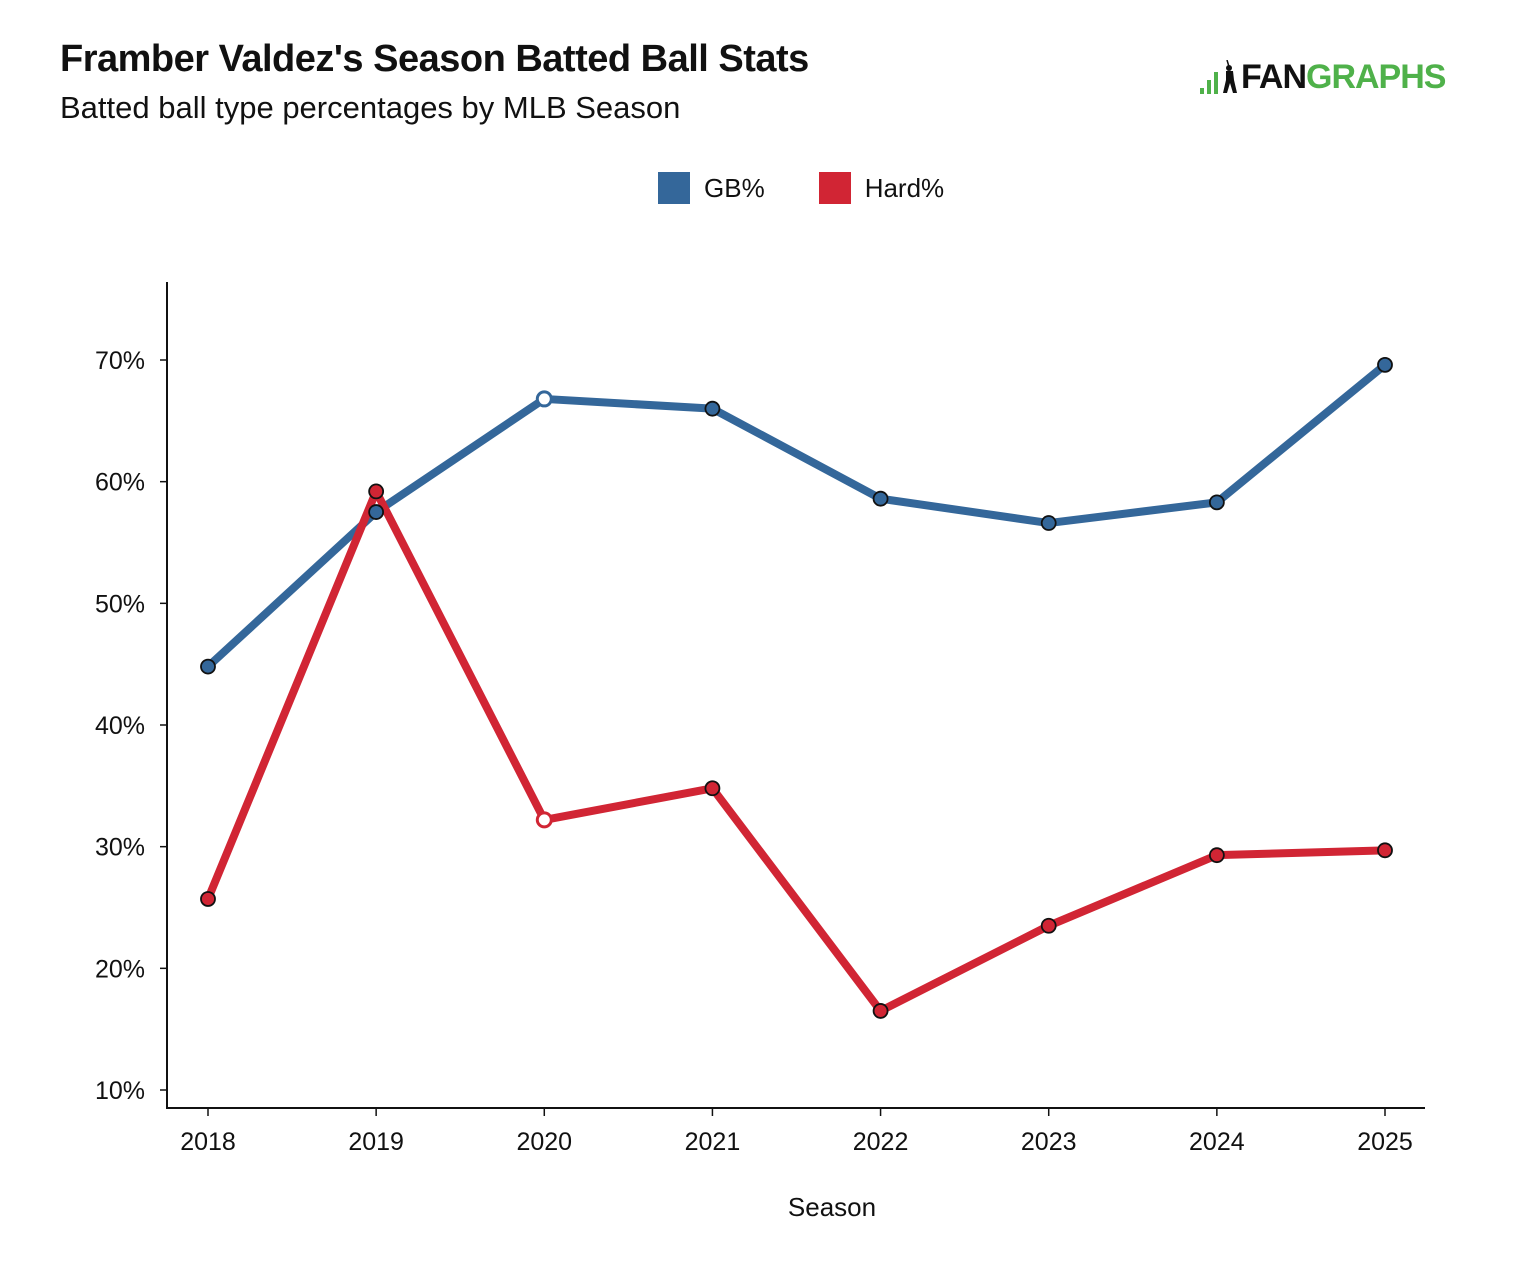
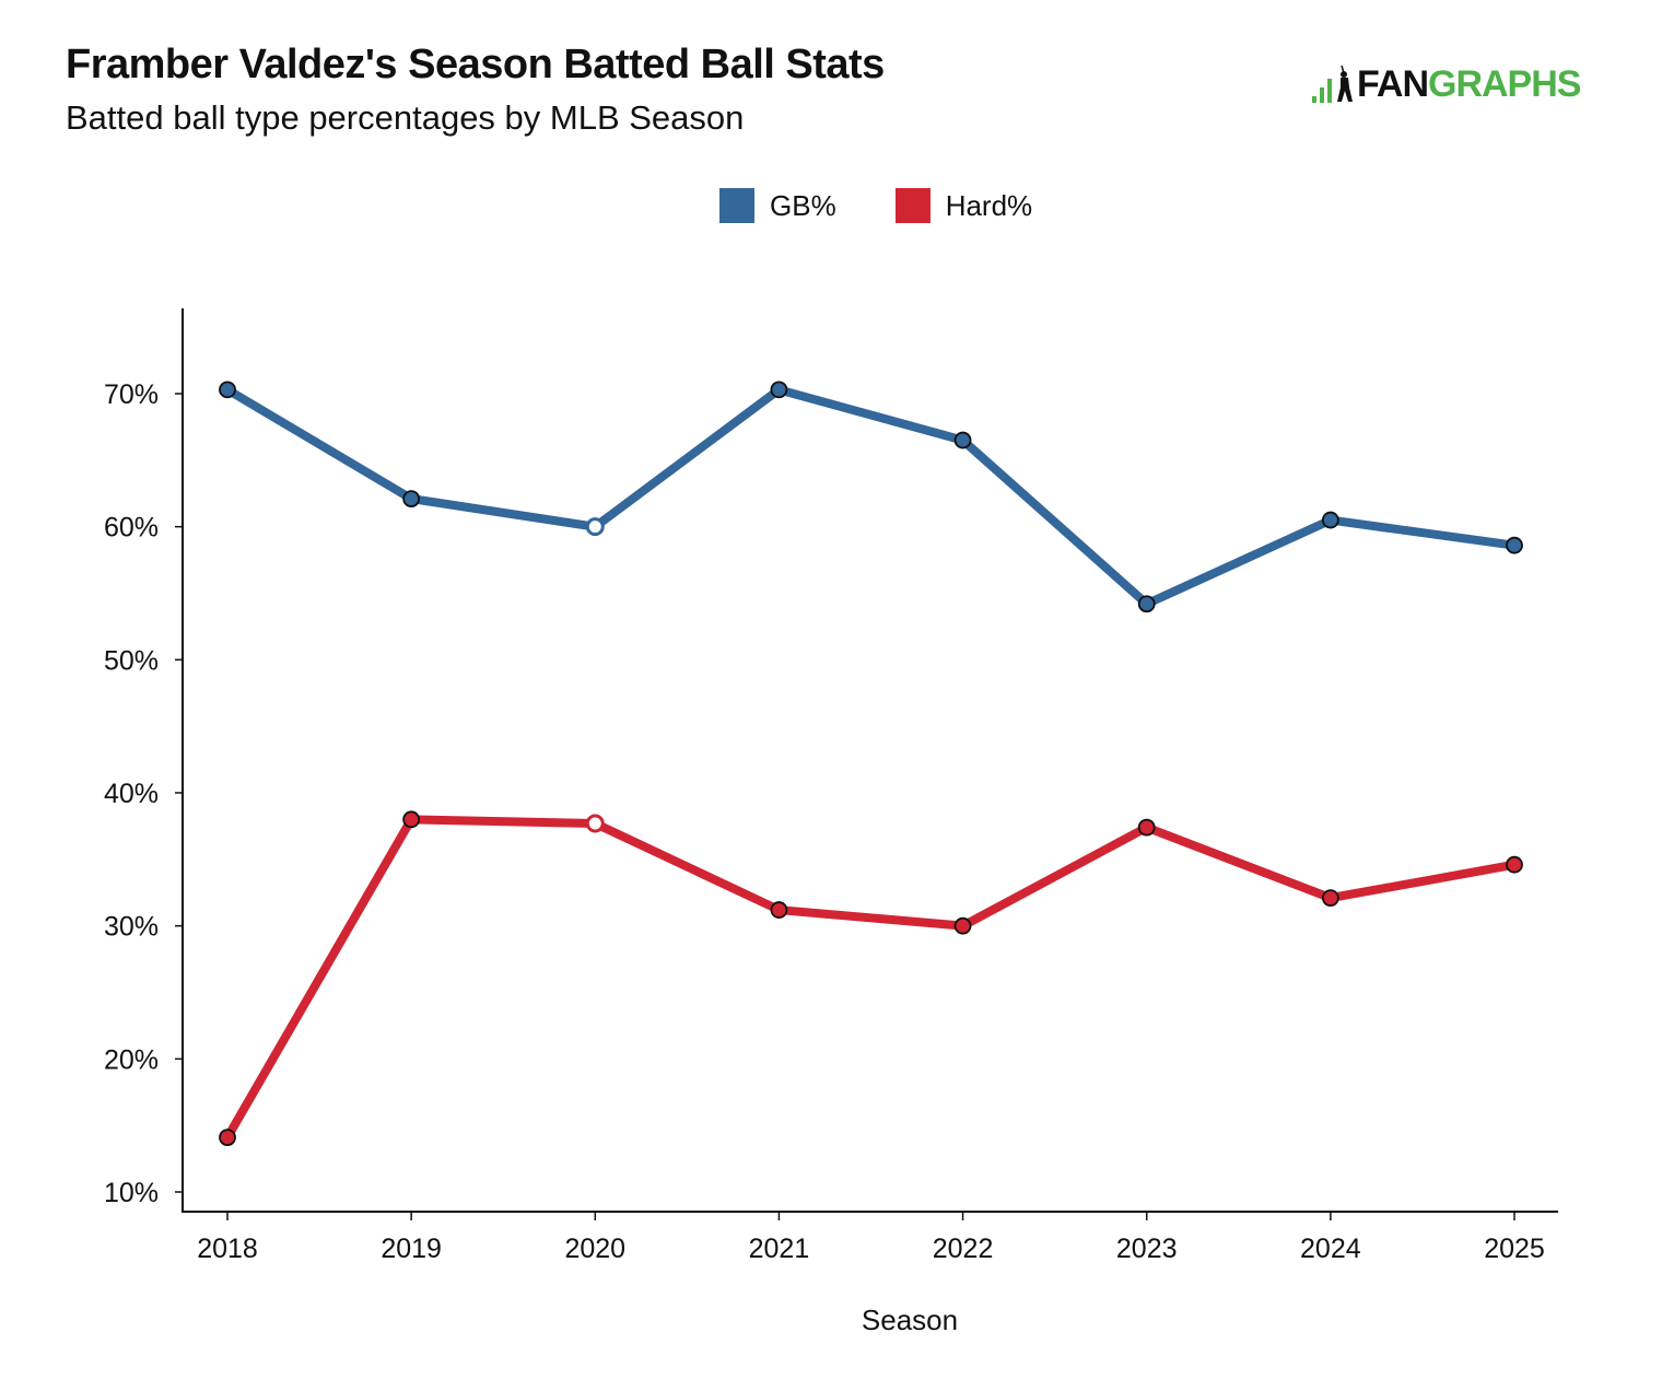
GB%/2018: 44.8% -> 70.3%
Hard%/2018: 25.7% -> 14.1%
GB%/2019: 57.5% -> 62.1%
Hard%/2019: 59.2% -> 38.0%
GB%/2020: 66.8% -> 60.0%
Hard%/2020: 32.2% -> 37.7%
GB%/2021: 66.0% -> 70.3%
Hard%/2021: 34.8% -> 31.2%
GB%/2022: 58.6% -> 66.5%
Hard%/2022: 16.5% -> 30.0%
GB%/2023: 56.6% -> 54.2%
Hard%/2023: 23.5% -> 37.4%
GB%/2024: 58.3% -> 60.5%
Hard%/2024: 29.3% -> 32.1%
GB%/2025: 69.6% -> 58.6%
Hard%/2025: 29.7% -> 34.6%
